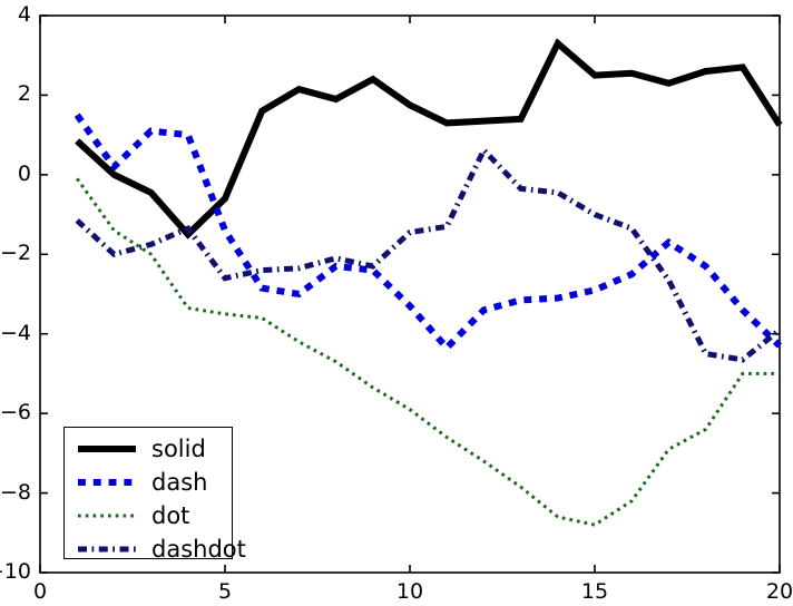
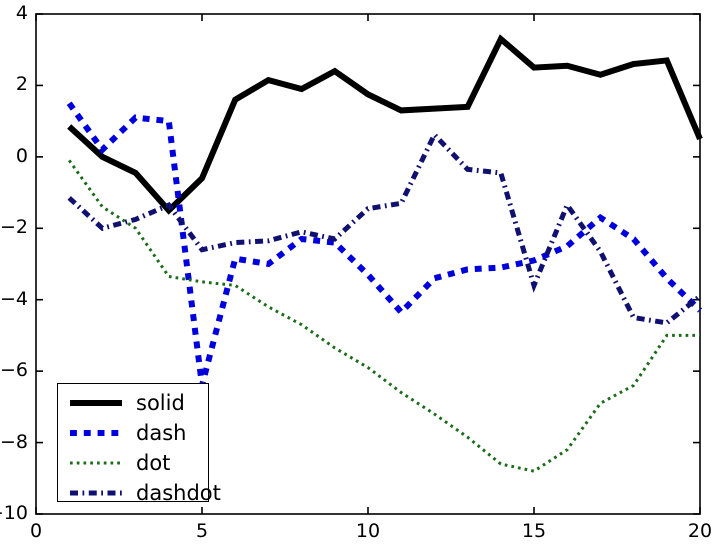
dash/5: -1.4 -> -6.4
dashdot/15: -1.0 -> -3.6
solid/20: 1.2 -> 0.5
